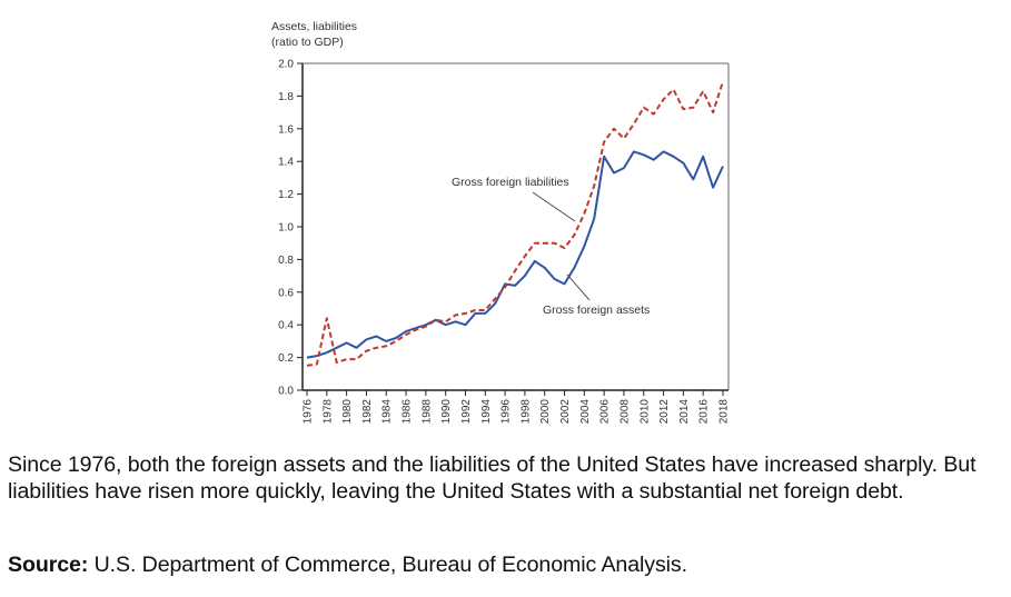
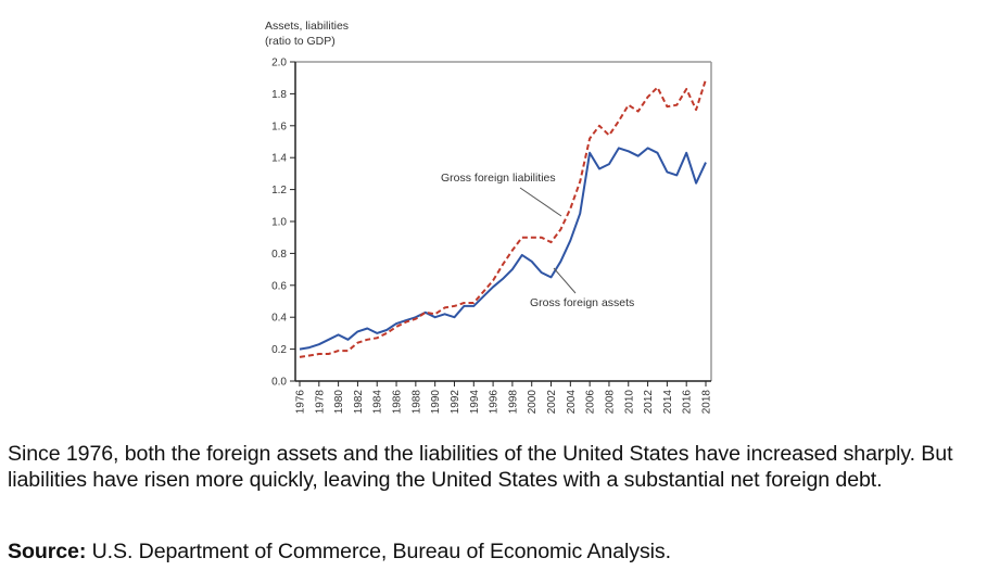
Gross foreign liabilities/1978: 0.44 -> 0.17
Gross foreign assets/1996: 0.65 -> 0.59
Gross foreign assets/2014: 1.39 -> 1.31
